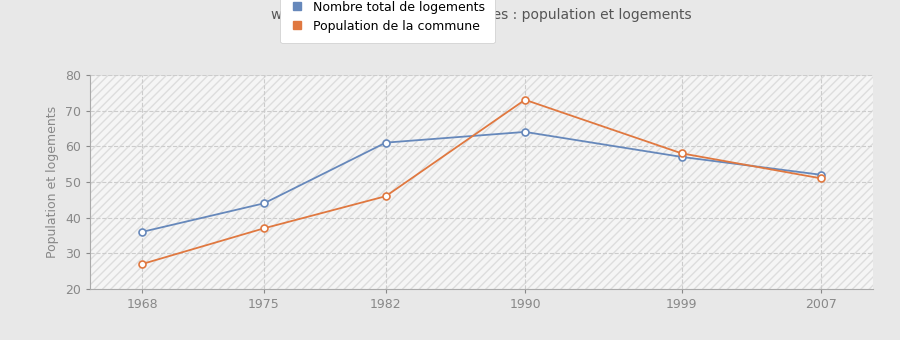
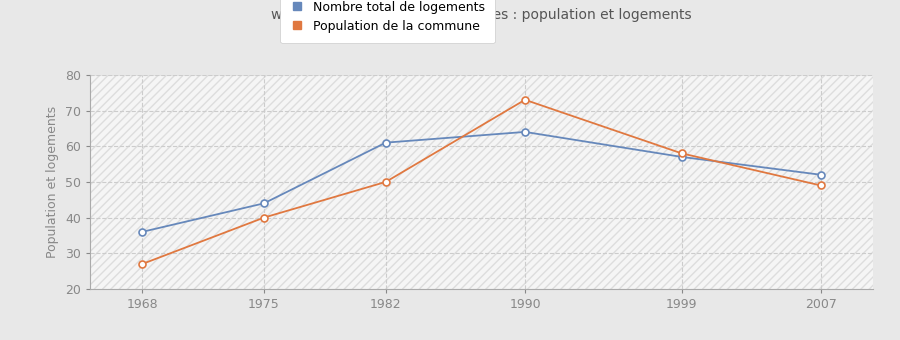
Population de la commune/1975: 37 -> 40
Population de la commune/1982: 46 -> 50
Population de la commune/2007: 51 -> 49
